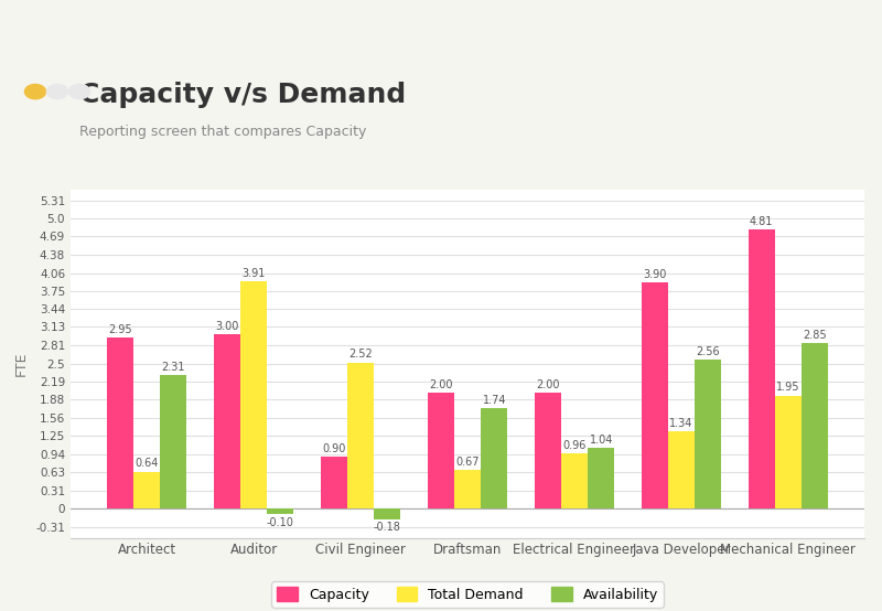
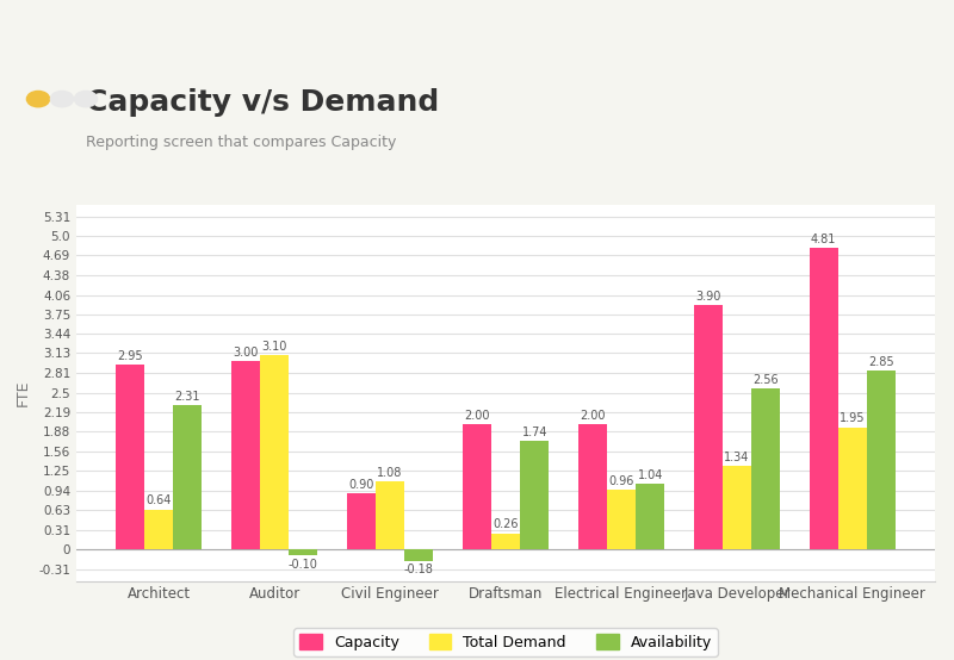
Total Demand/Auditor: 3.91 -> 3.10
Total Demand/Civil Engineer: 2.52 -> 1.08
Total Demand/Draftsman: 0.67 -> 0.26
